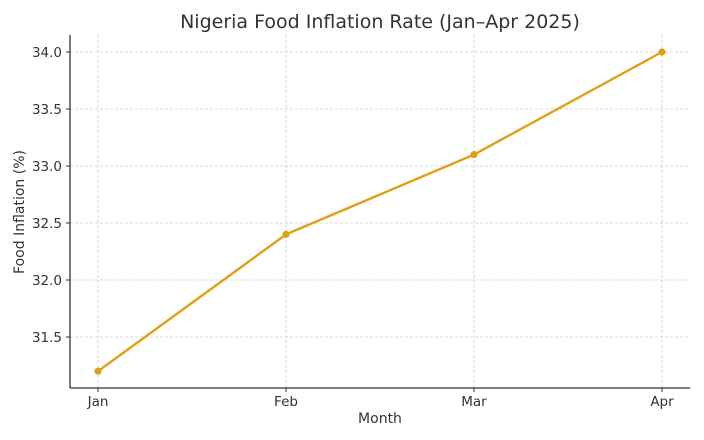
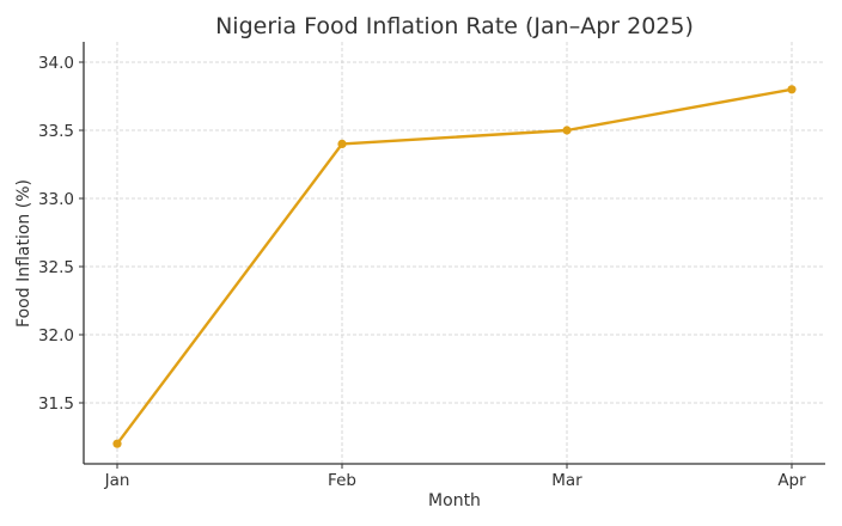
Feb: 32.4 -> 33.4
Mar: 33.1 -> 33.5
Apr: 34.0 -> 33.8
